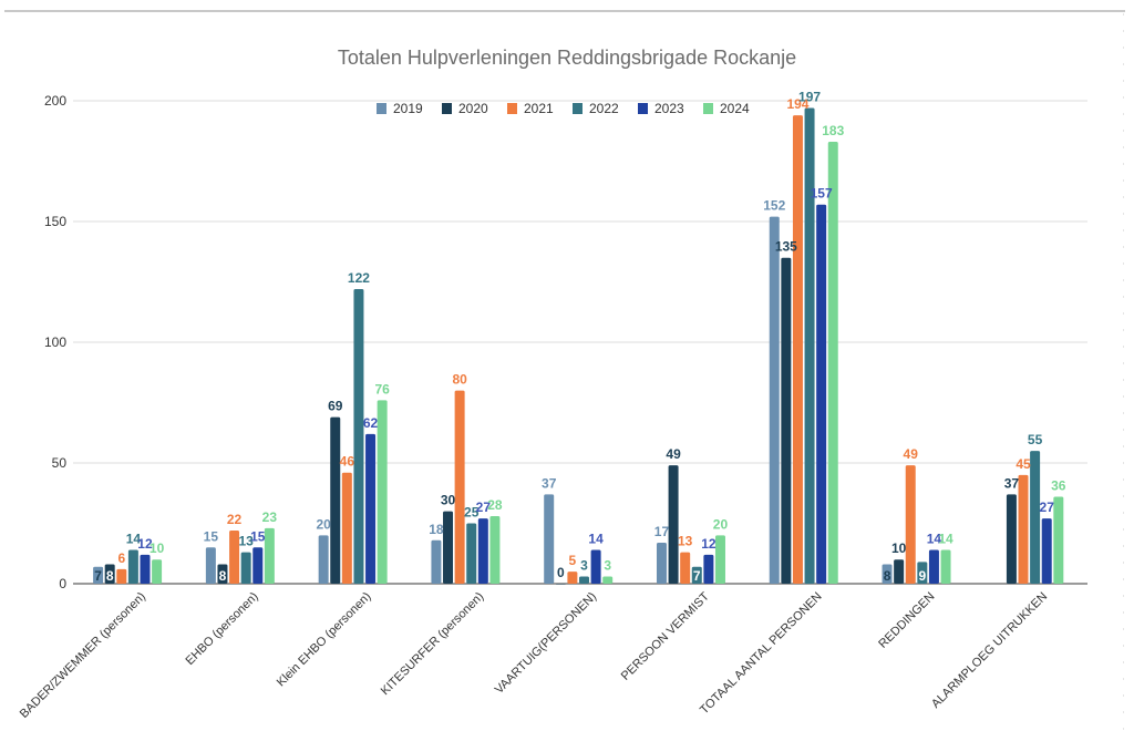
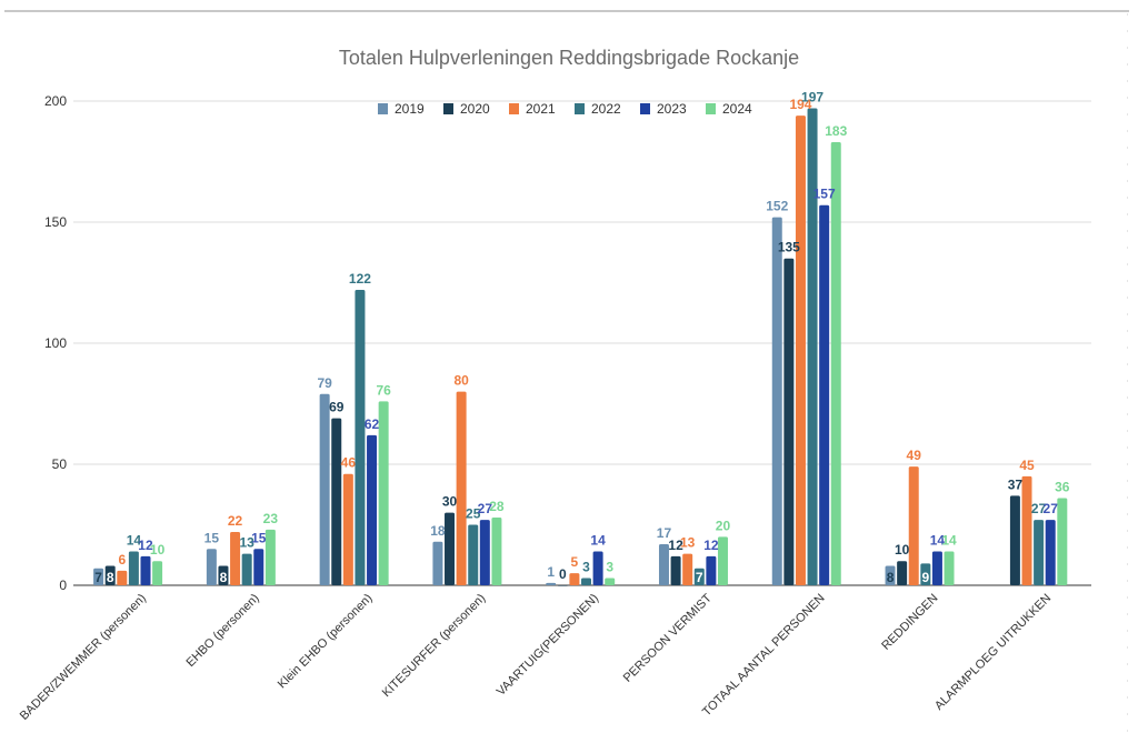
2019/Klein EHBO (personen): 20 -> 79
2019/VAARTUIG(PERSONEN): 37 -> 1
2020/PERSOON VERMIST: 49 -> 12
2022/ALARMPLOEG UITRUKKEN: 55 -> 27
